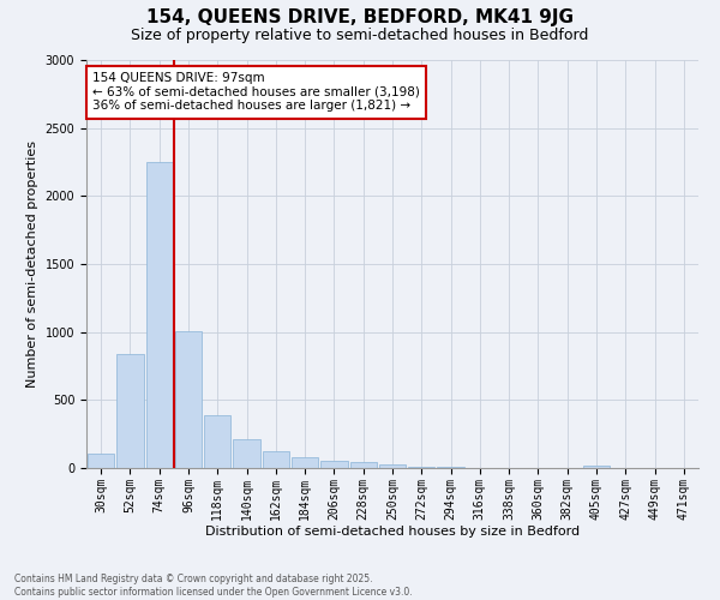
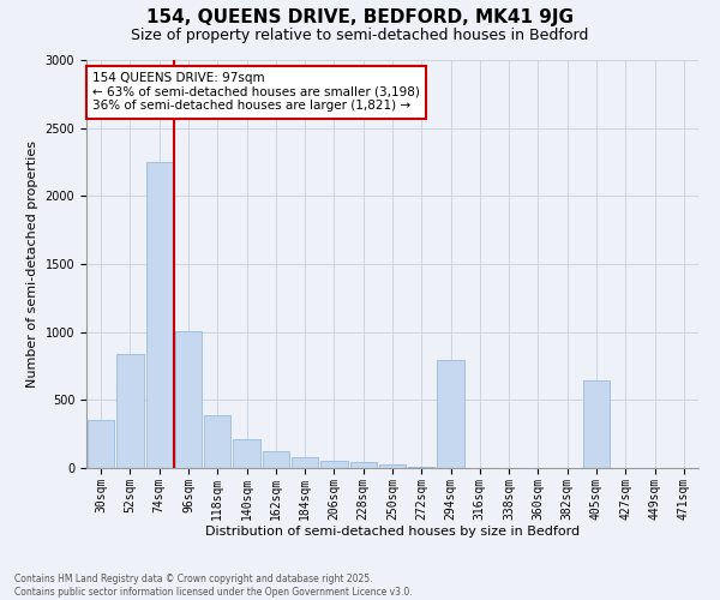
30sqm: 110 -> 350
294sqm: 0 -> 790
405sqm: 20 -> 640
